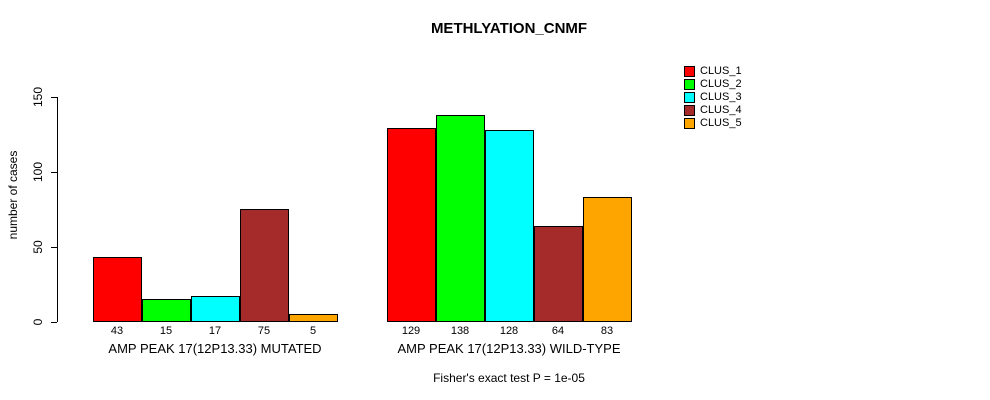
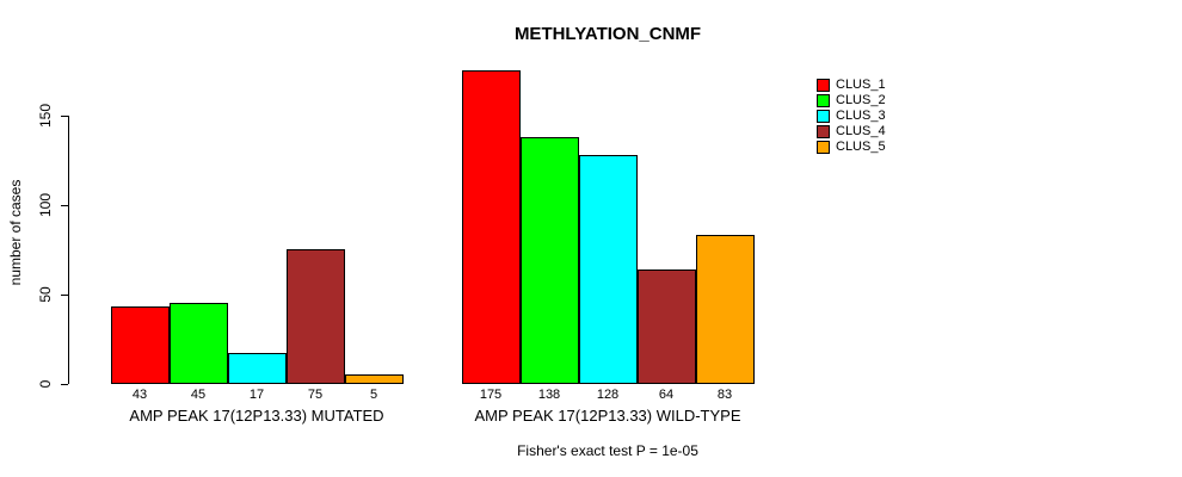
CLUS_2/AMP PEAK 17(12P13.33) MUTATED: 15 -> 45
CLUS_1/AMP PEAK 17(12P13.33) WILD-TYPE: 129 -> 175
